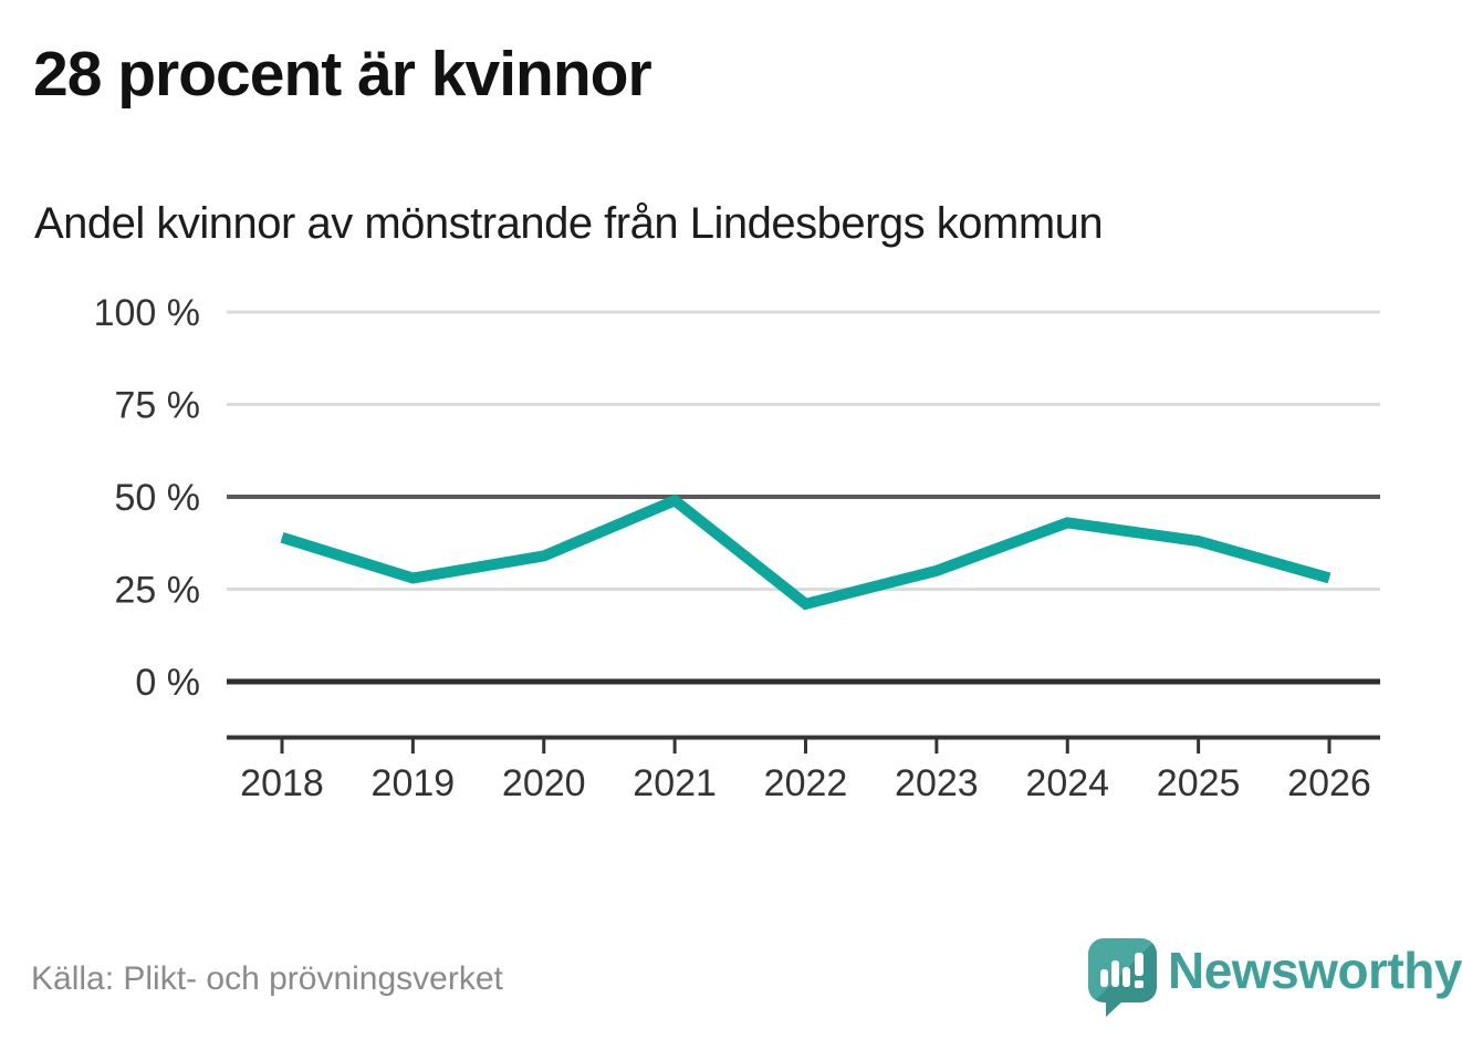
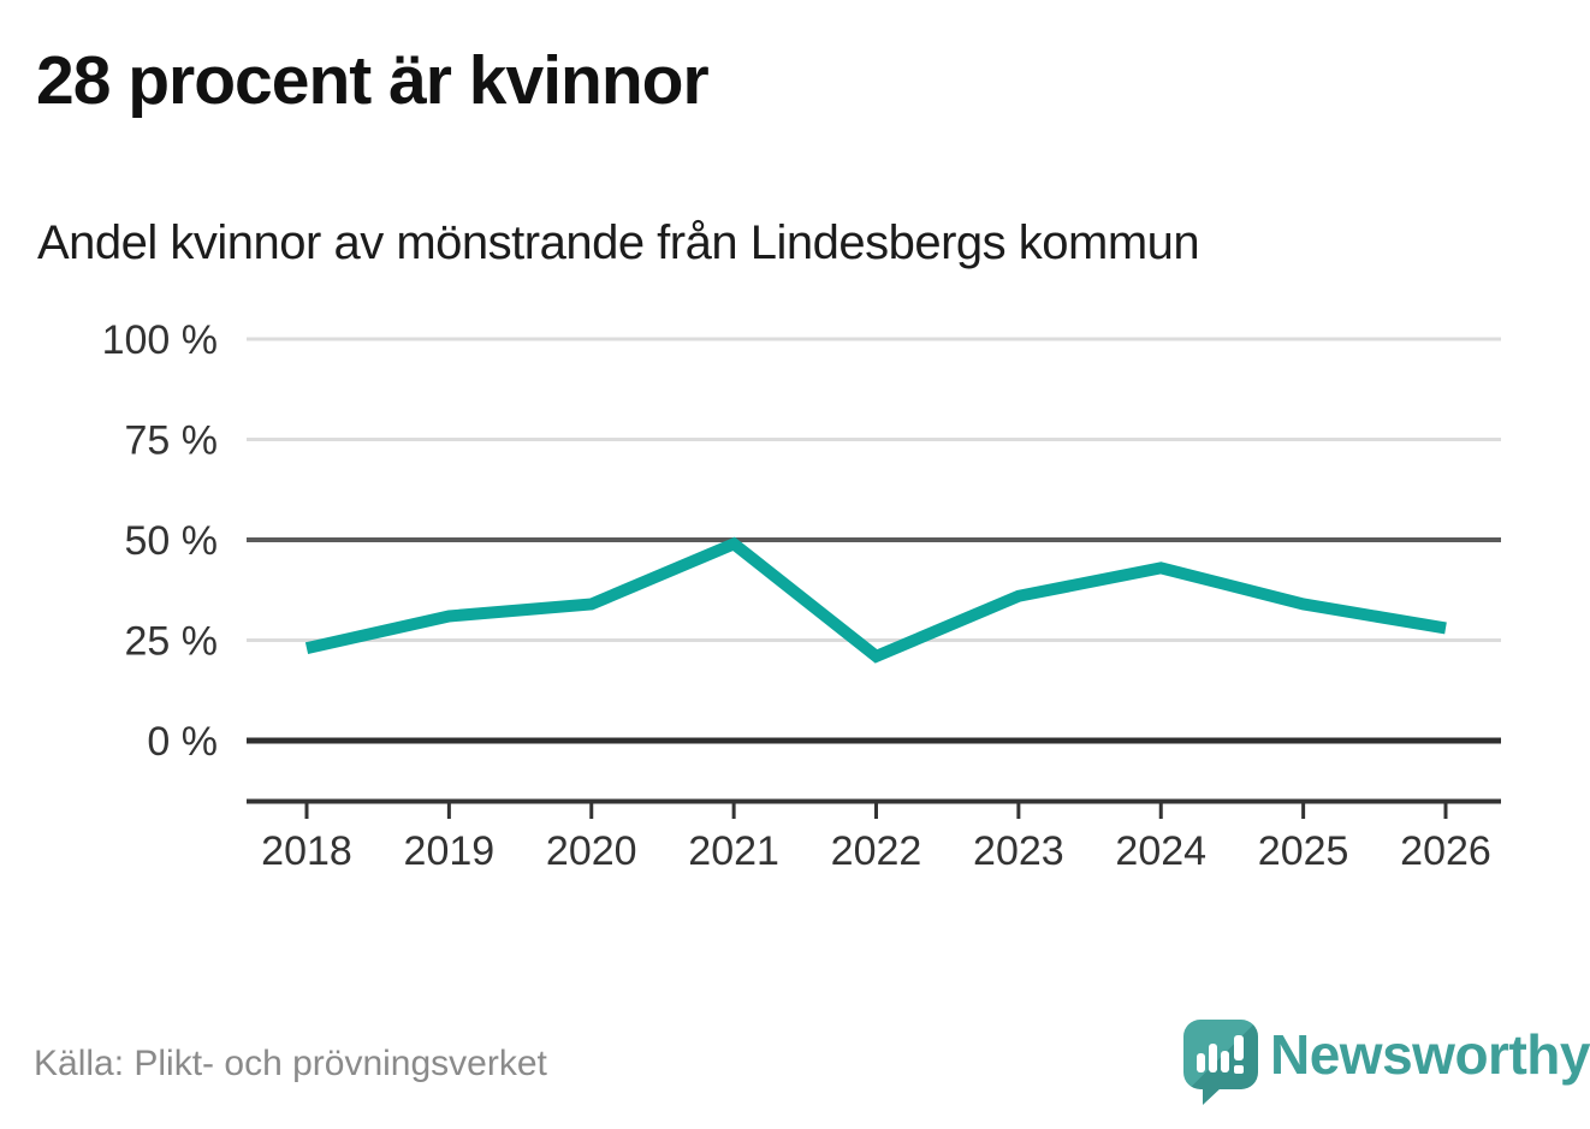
2018: 39% -> 23%
2019: 28% -> 31%
2023: 30% -> 36%
2025: 38% -> 34%
